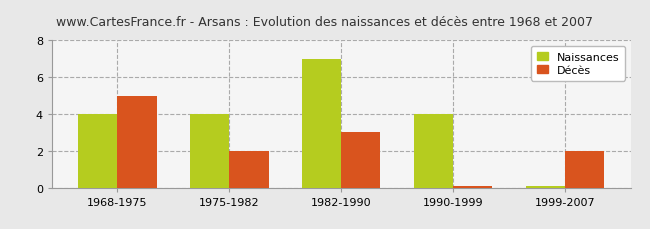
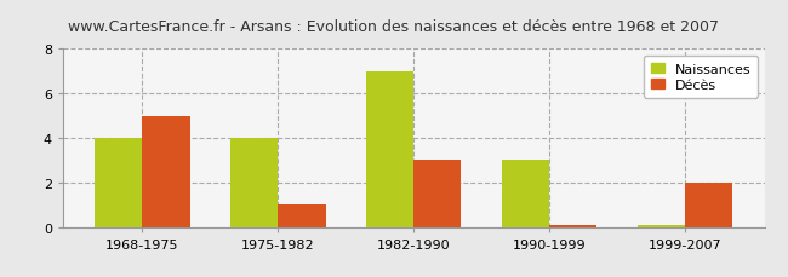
Décès/1975-1982: 2.0 -> 1.0
Naissances/1990-1999: 4.0 -> 3.0
